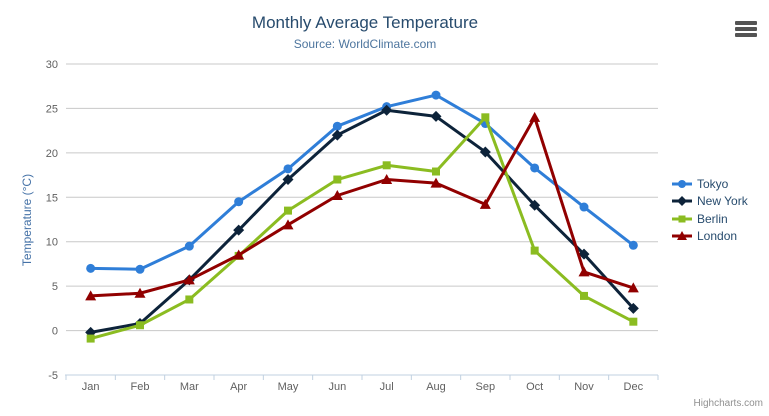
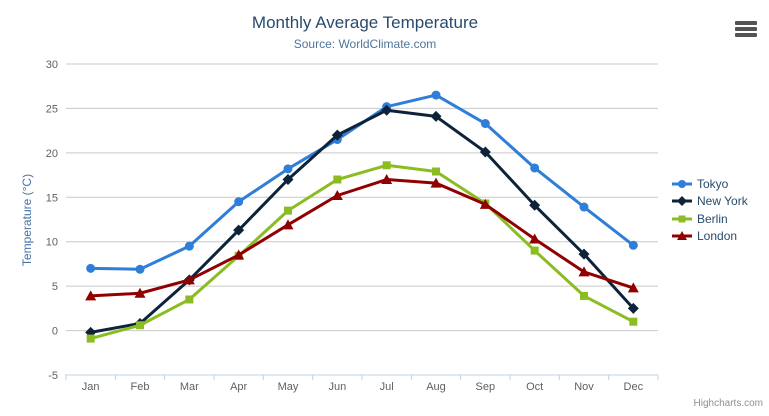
Tokyo/Jun: 23 -> 22
Berlin/Sep: 24 -> 14
London/Oct: 24 -> 10
